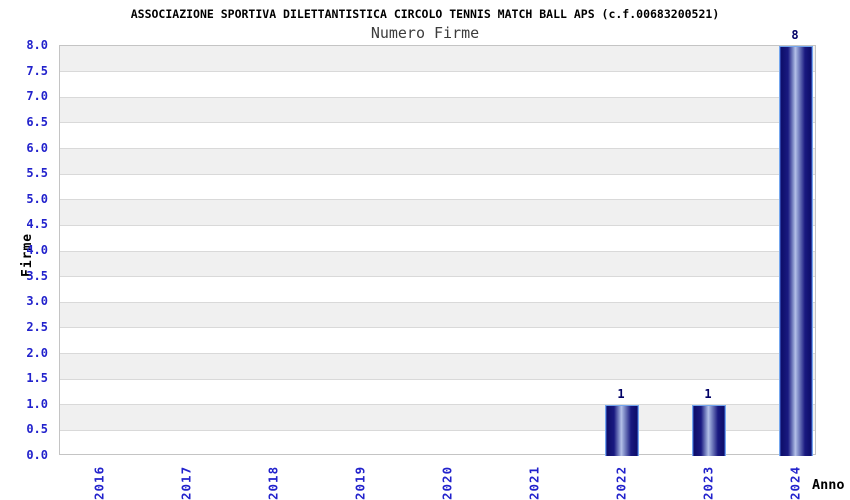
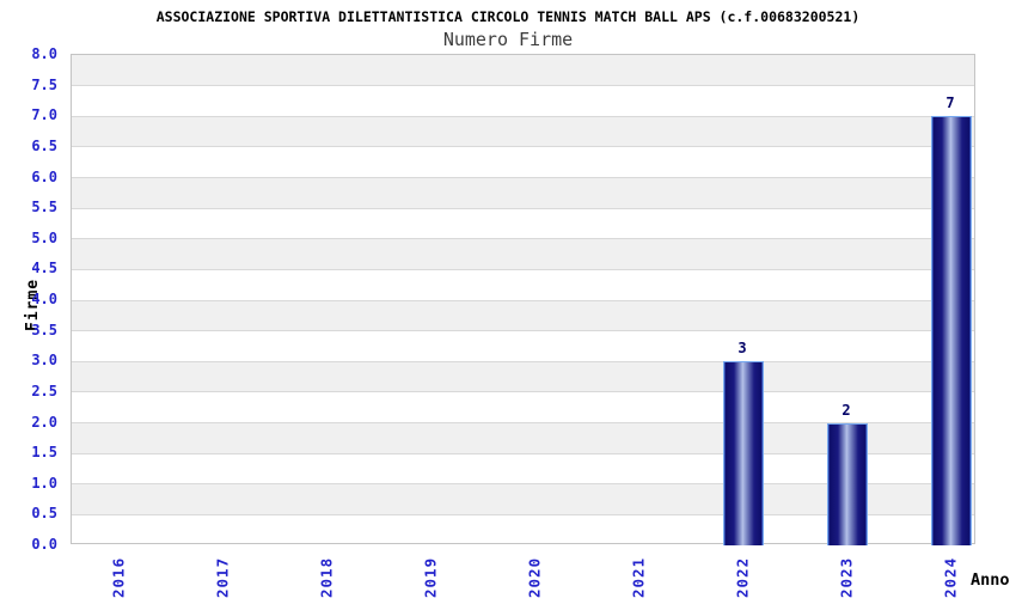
2022: 1 -> 3
2023: 1 -> 2
2024: 8 -> 7
